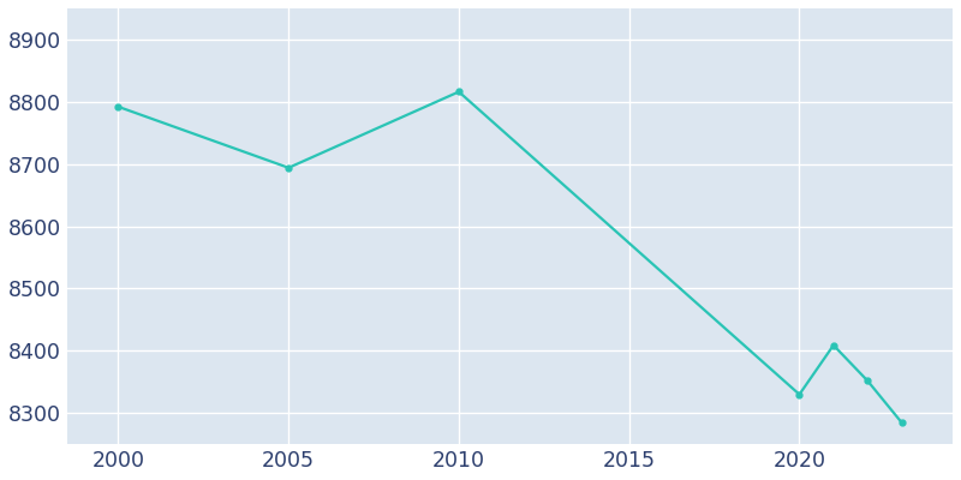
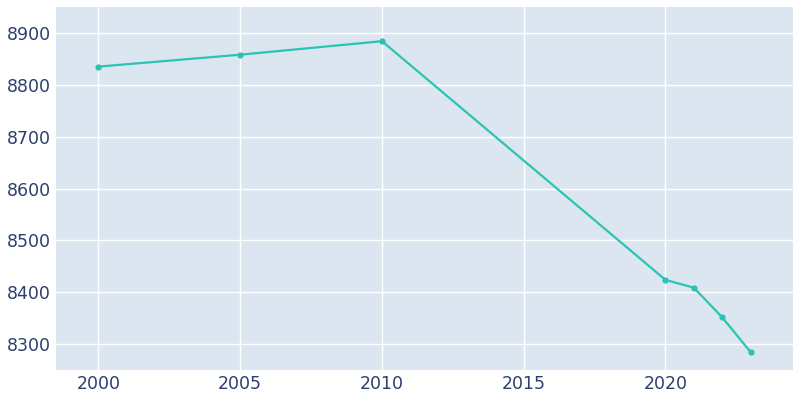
2000: 8792 -> 8835
2005: 8694 -> 8858
2010: 8816 -> 8884
2020: 8330 -> 8424
